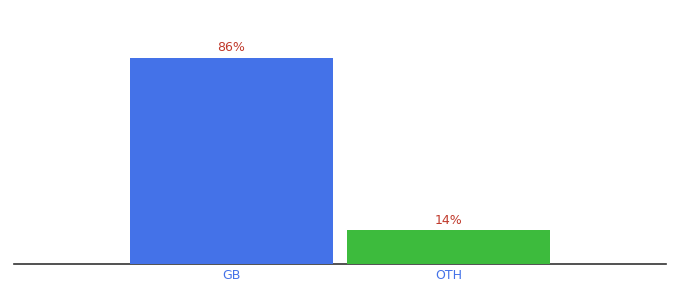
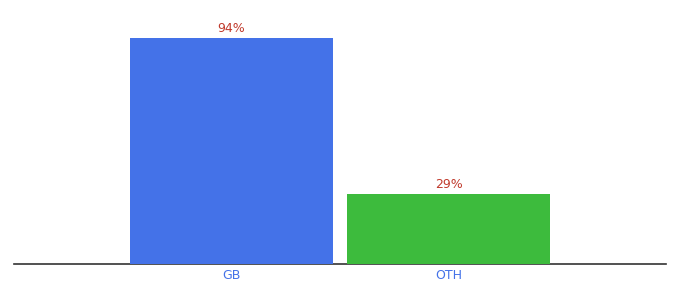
GB: 86% -> 94%
OTH: 14% -> 29%
